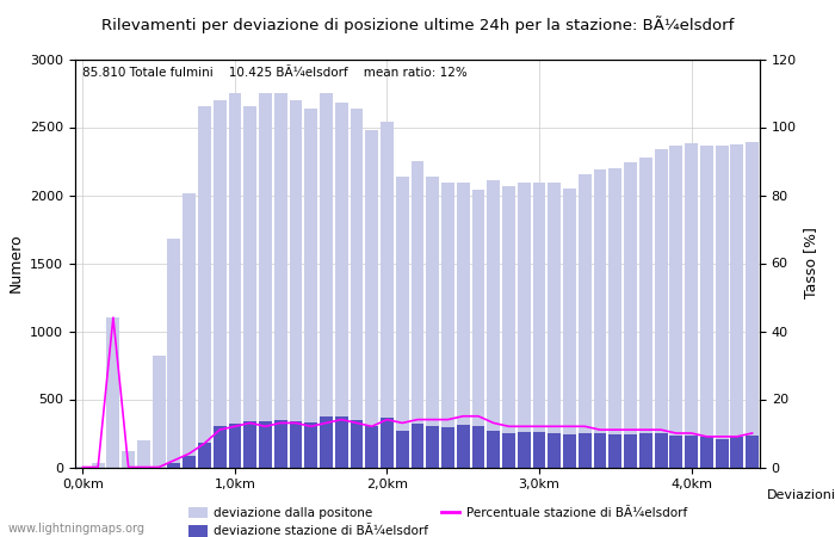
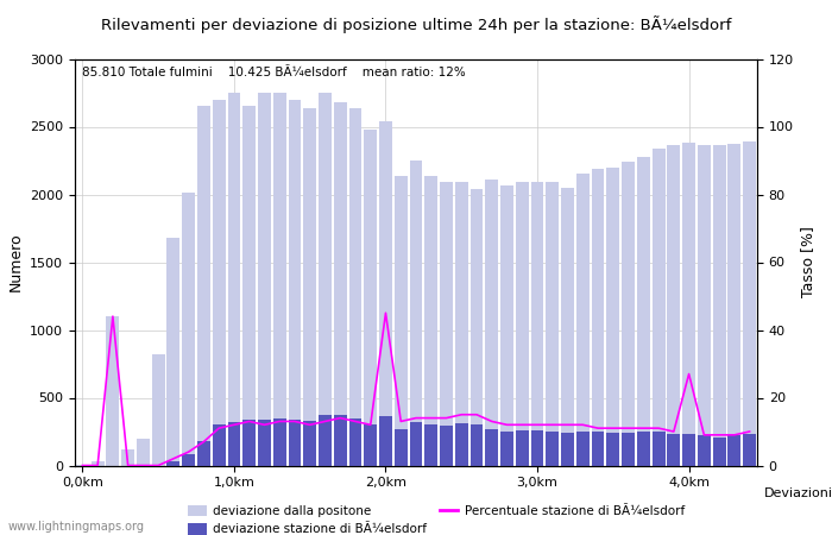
Percentuale stazione di BÃ¼elsdorf/2,0km: 14 -> 45
Percentuale stazione di BÃ¼elsdorf/4,0km: 10 -> 27
